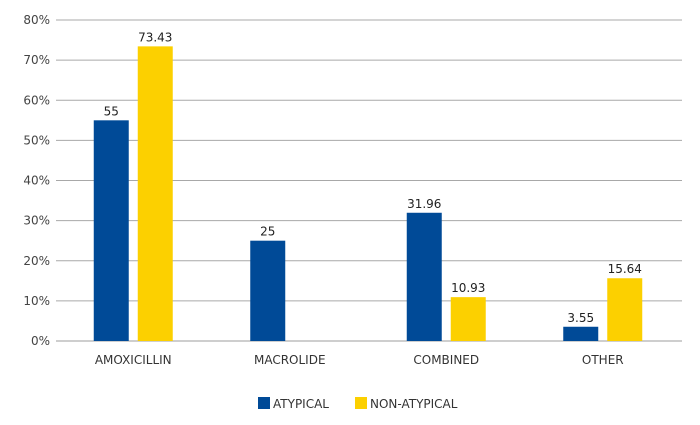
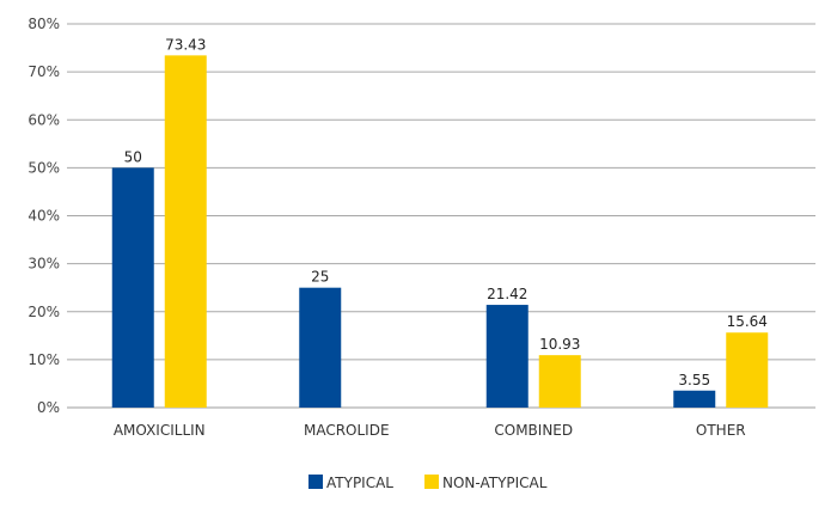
ATYPICAL/AMOXICILLIN: 55 -> 50
ATYPICAL/COMBINED: 31.96 -> 21.42
